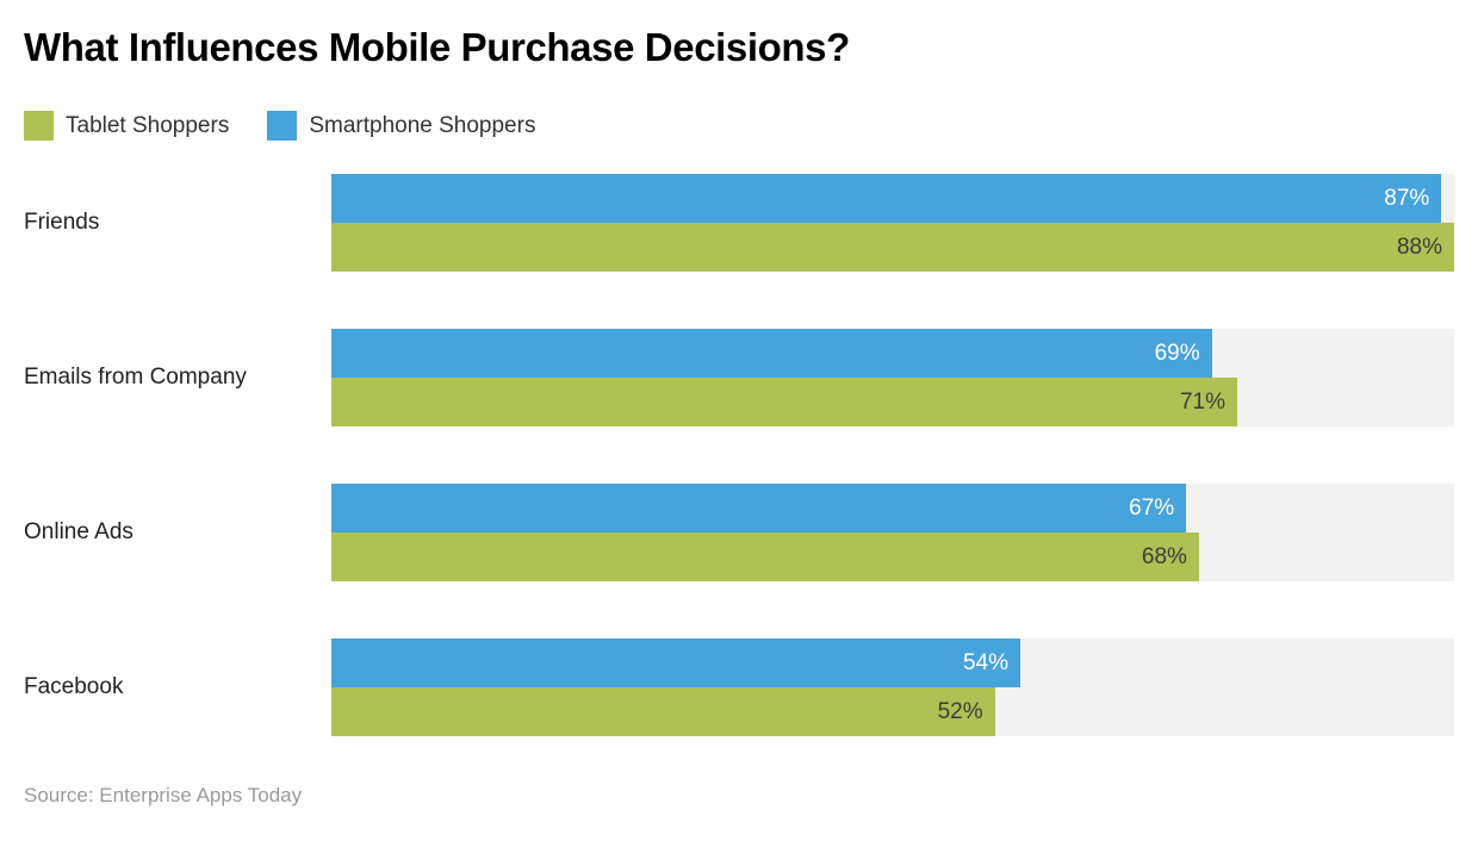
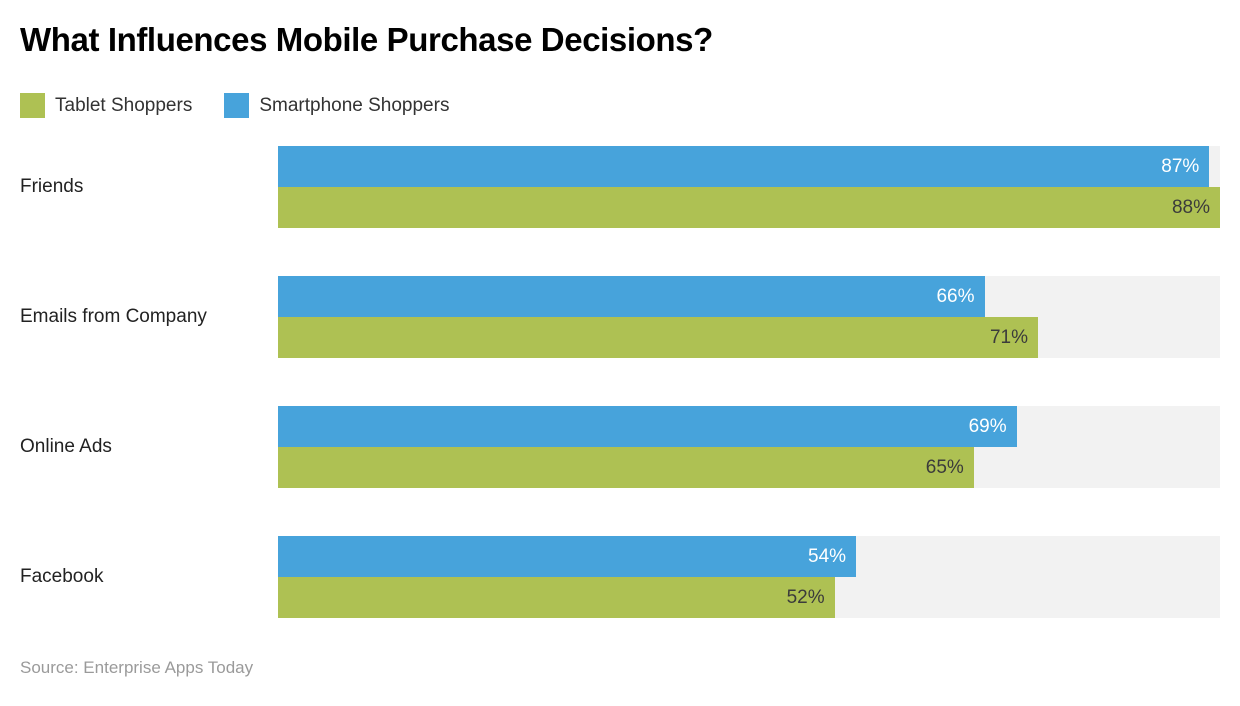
Smartphone Shoppers/Emails from Company: 69% -> 66%
Smartphone Shoppers/Online Ads: 67% -> 69%
Tablet Shoppers/Online Ads: 68% -> 65%
